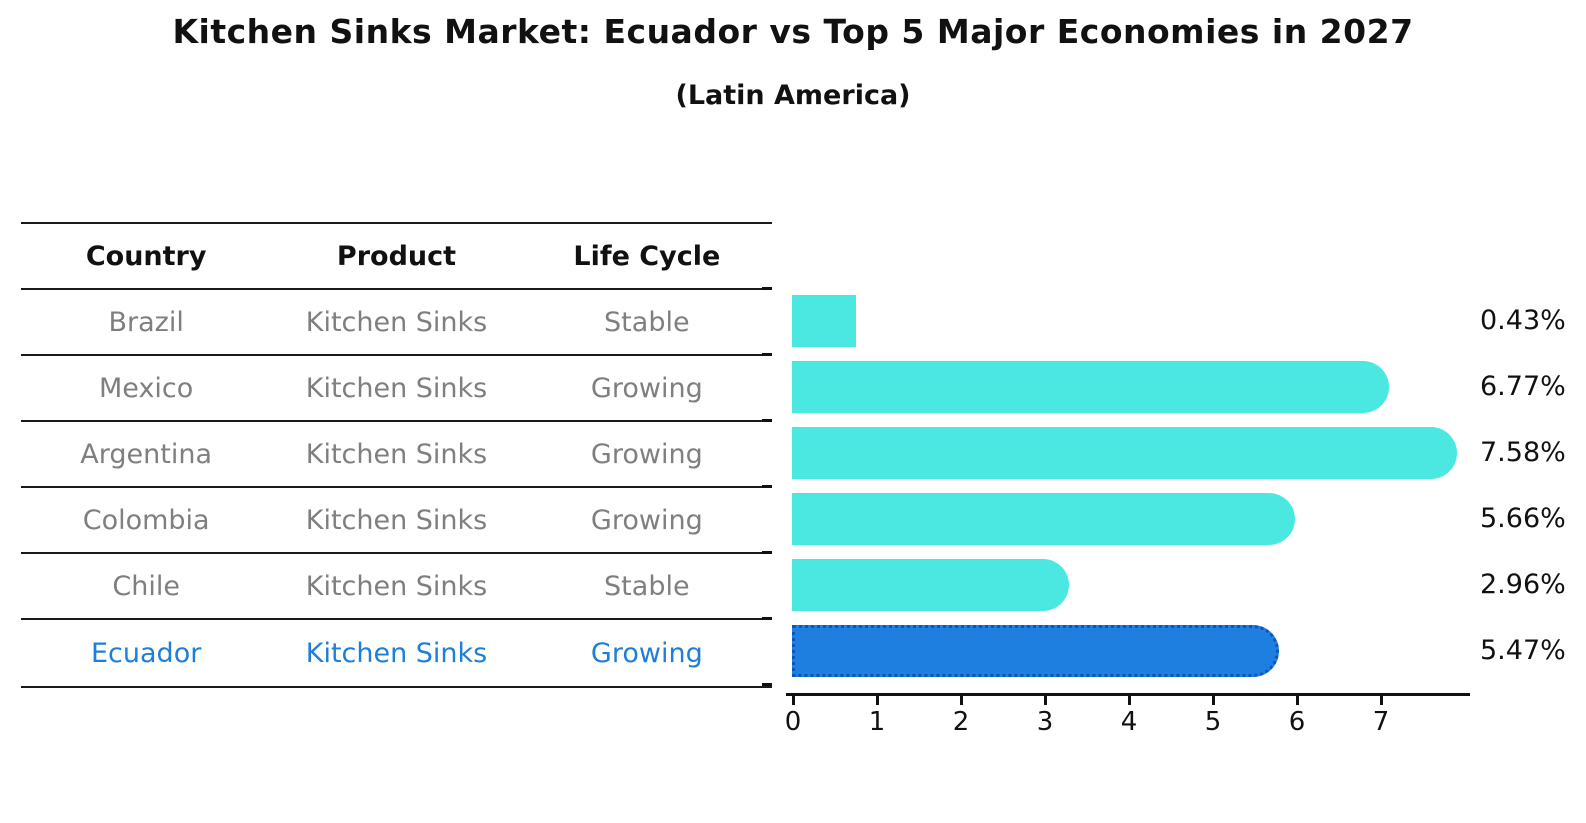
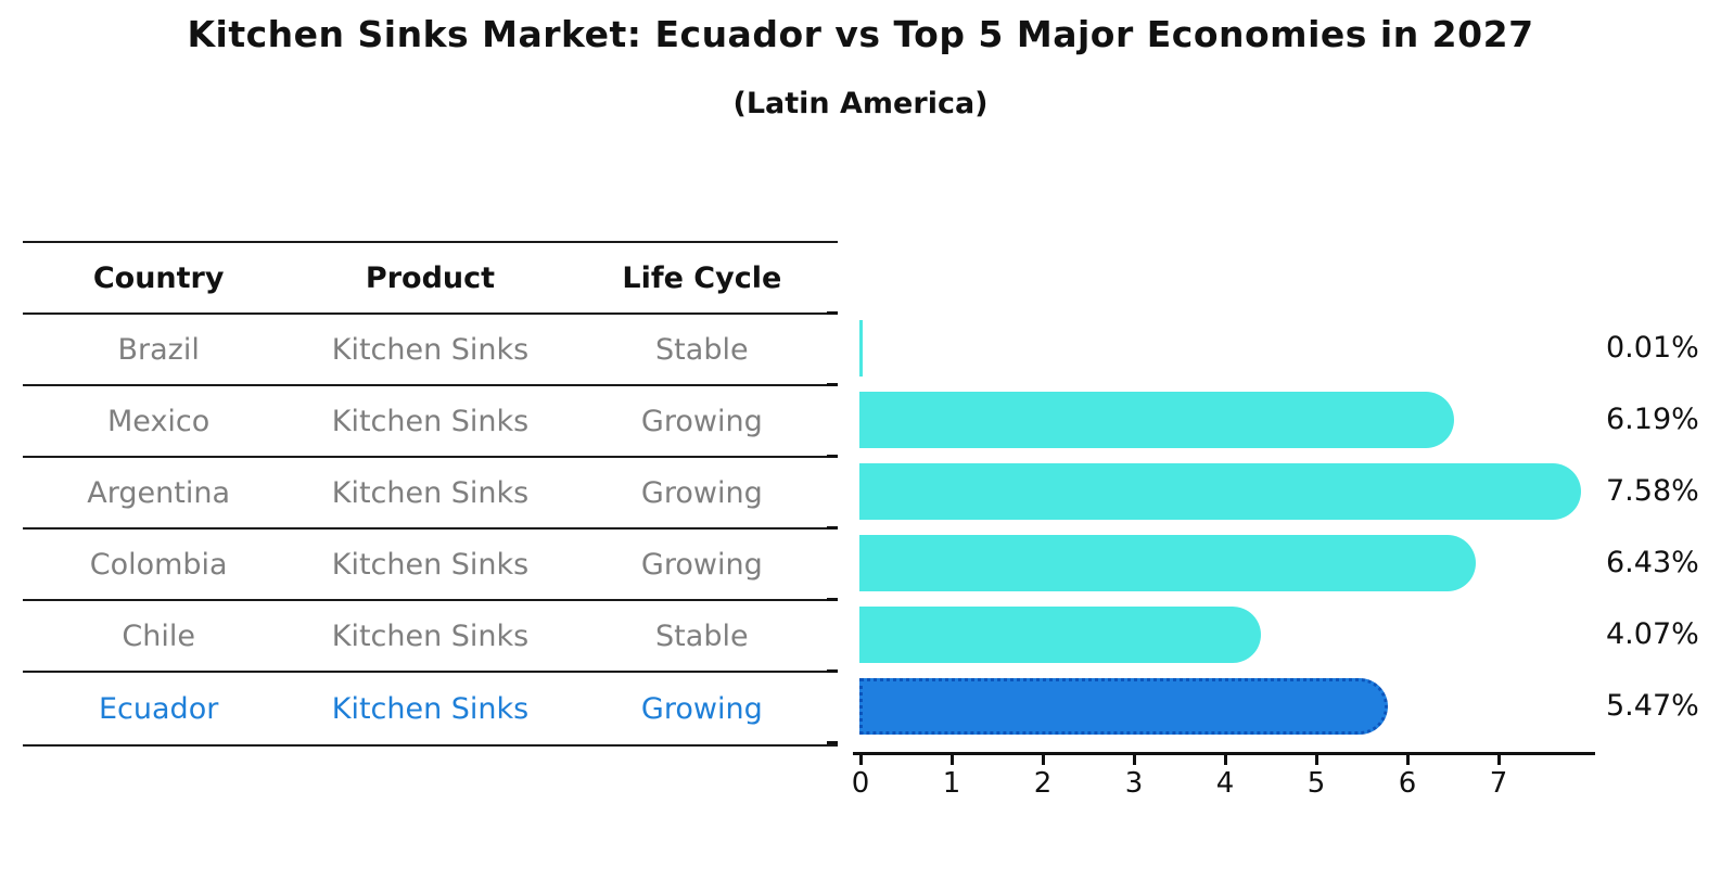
Brazil: 0.43% -> 0.01%
Mexico: 6.77% -> 6.19%
Colombia: 5.66% -> 6.43%
Chile: 2.96% -> 4.07%
